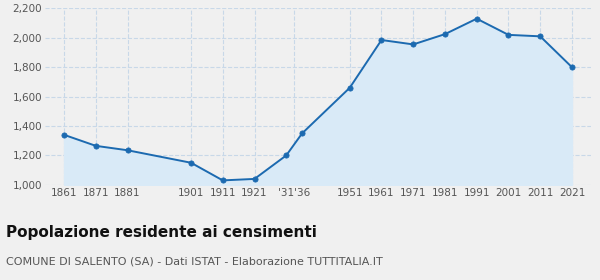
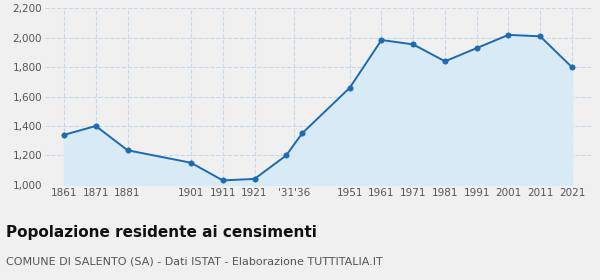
1871: 1,260 -> 1,400
1981: 2,020 -> 1,840
1991: 2,130 -> 1,930
